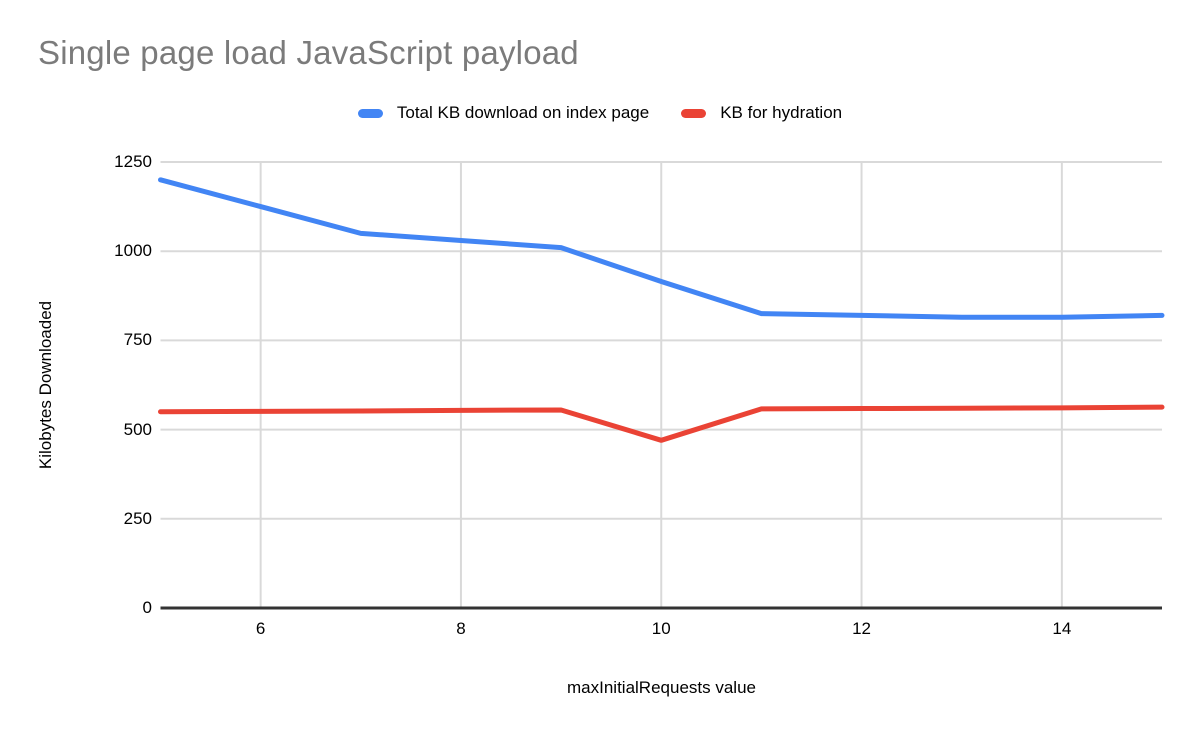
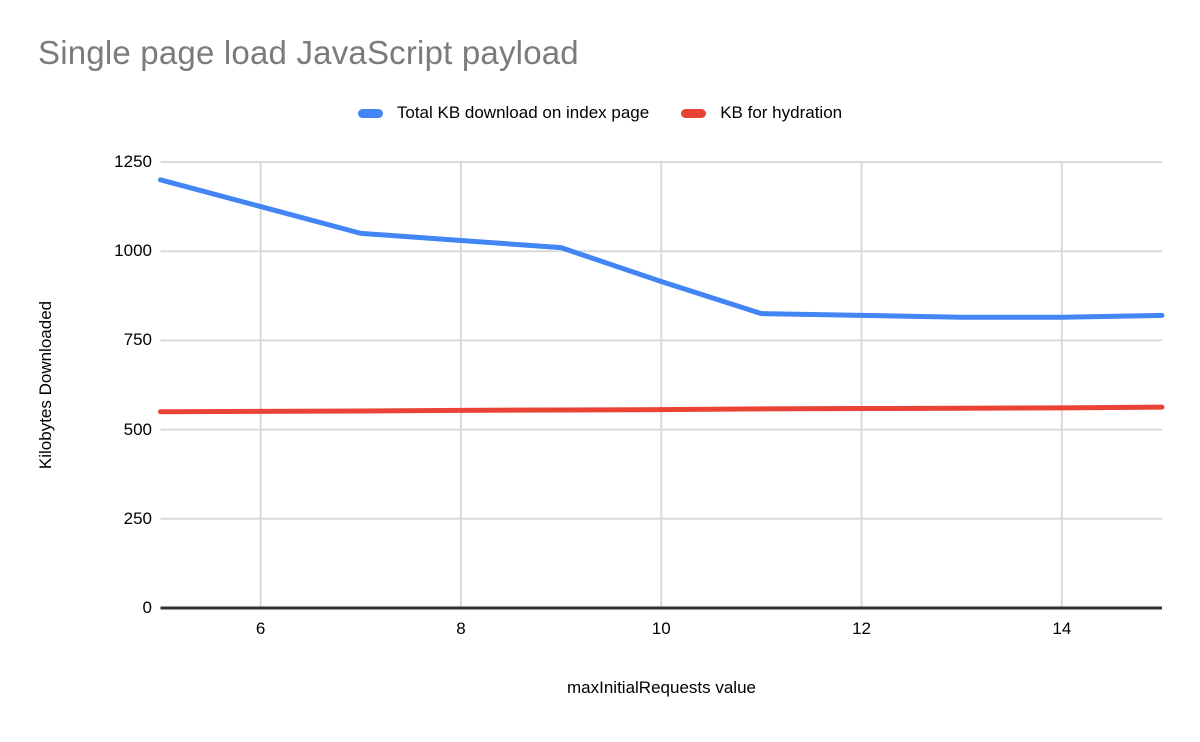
KB for hydration/10: 470 -> 560
